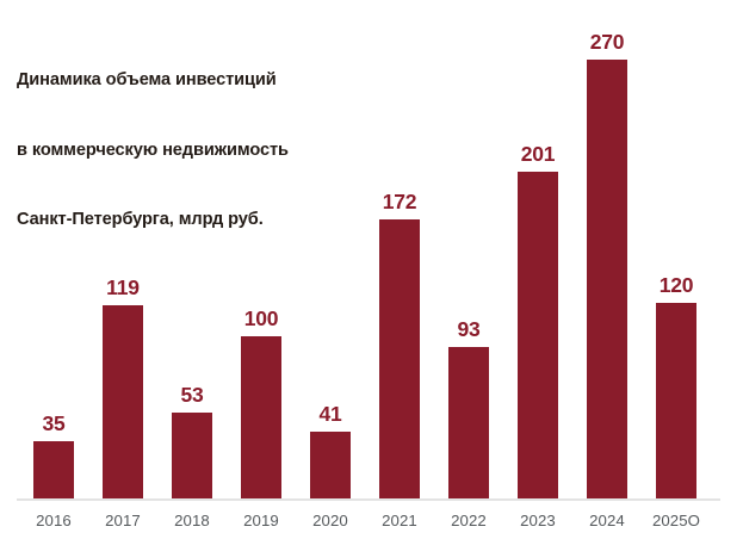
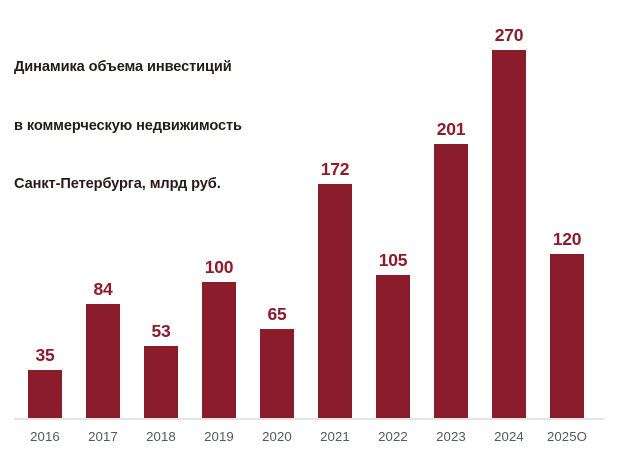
2017: 119 -> 84
2020: 41 -> 65
2022: 93 -> 105
